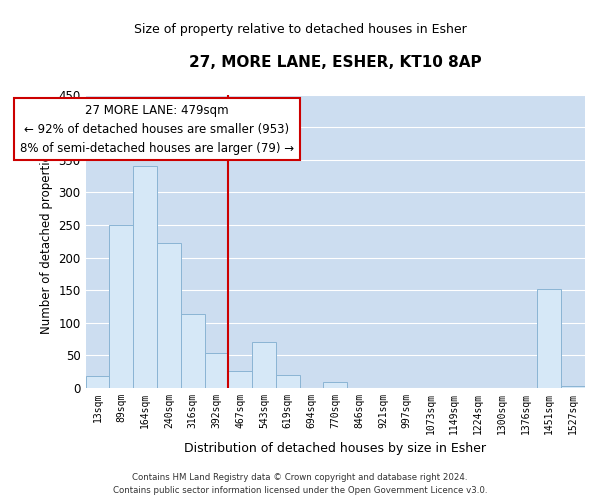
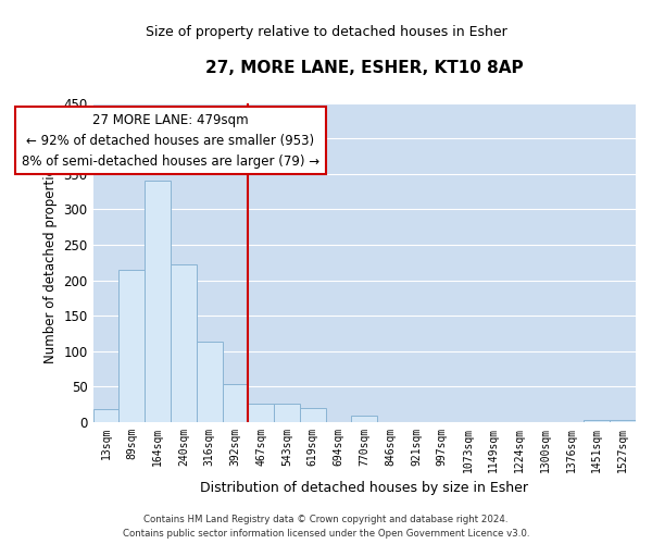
89sqm: 250 -> 215
543sqm: 70 -> 25
1451sqm: 152 -> 2
